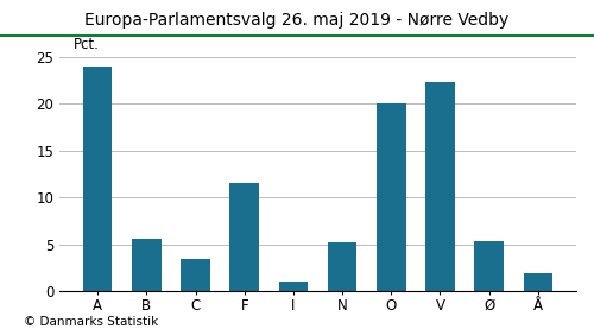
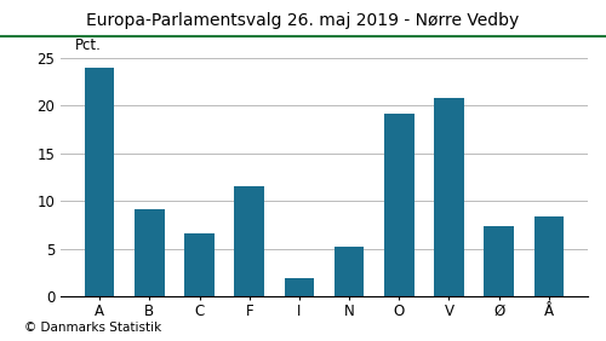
B: 5.6 -> 9.2
C: 3.5 -> 6.6
I: 1.1 -> 2.0
O: 20.0 -> 19.2
V: 22.3 -> 20.8
Ø: 5.4 -> 7.4
Å: 1.9 -> 8.4
